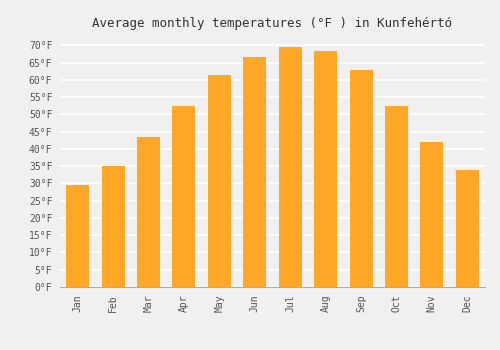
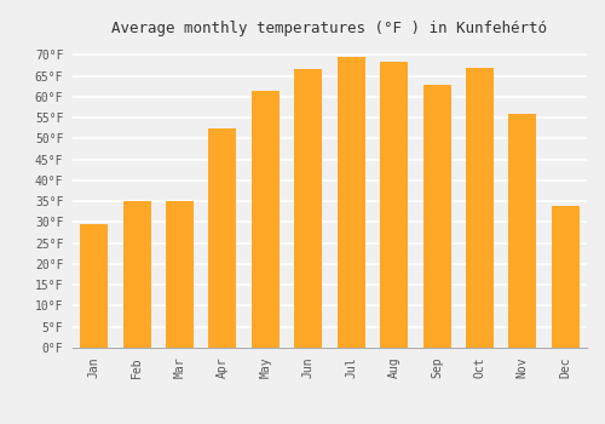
Mar: 43.5°F -> 35.0°F
Oct: 52.5°F -> 67.0°F
Nov: 42.0°F -> 56.0°F
